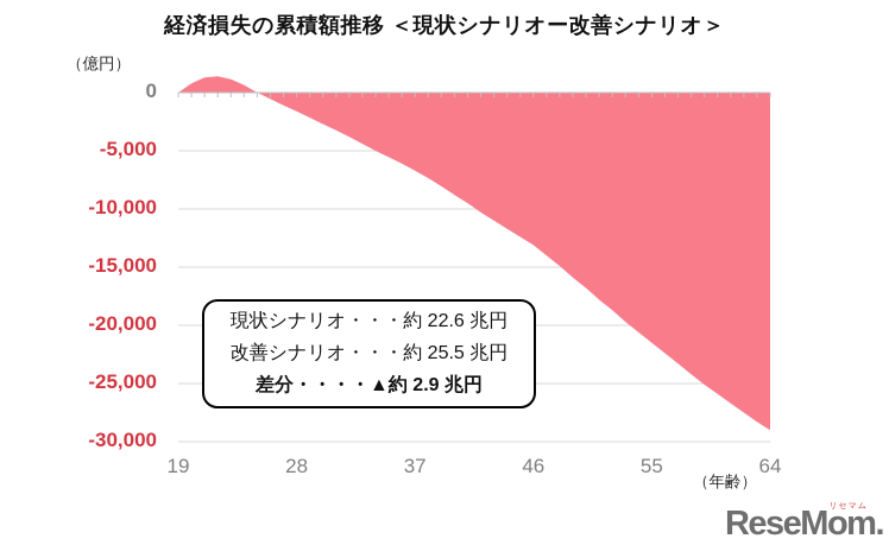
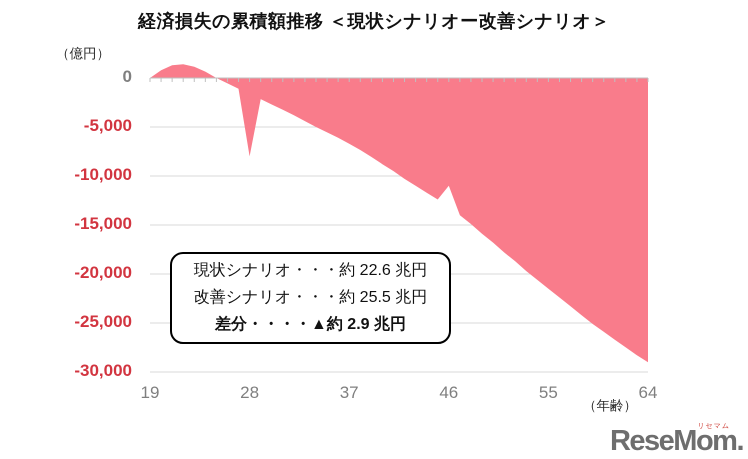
28: -2000 -> -8000
46: -13000 -> -11000
